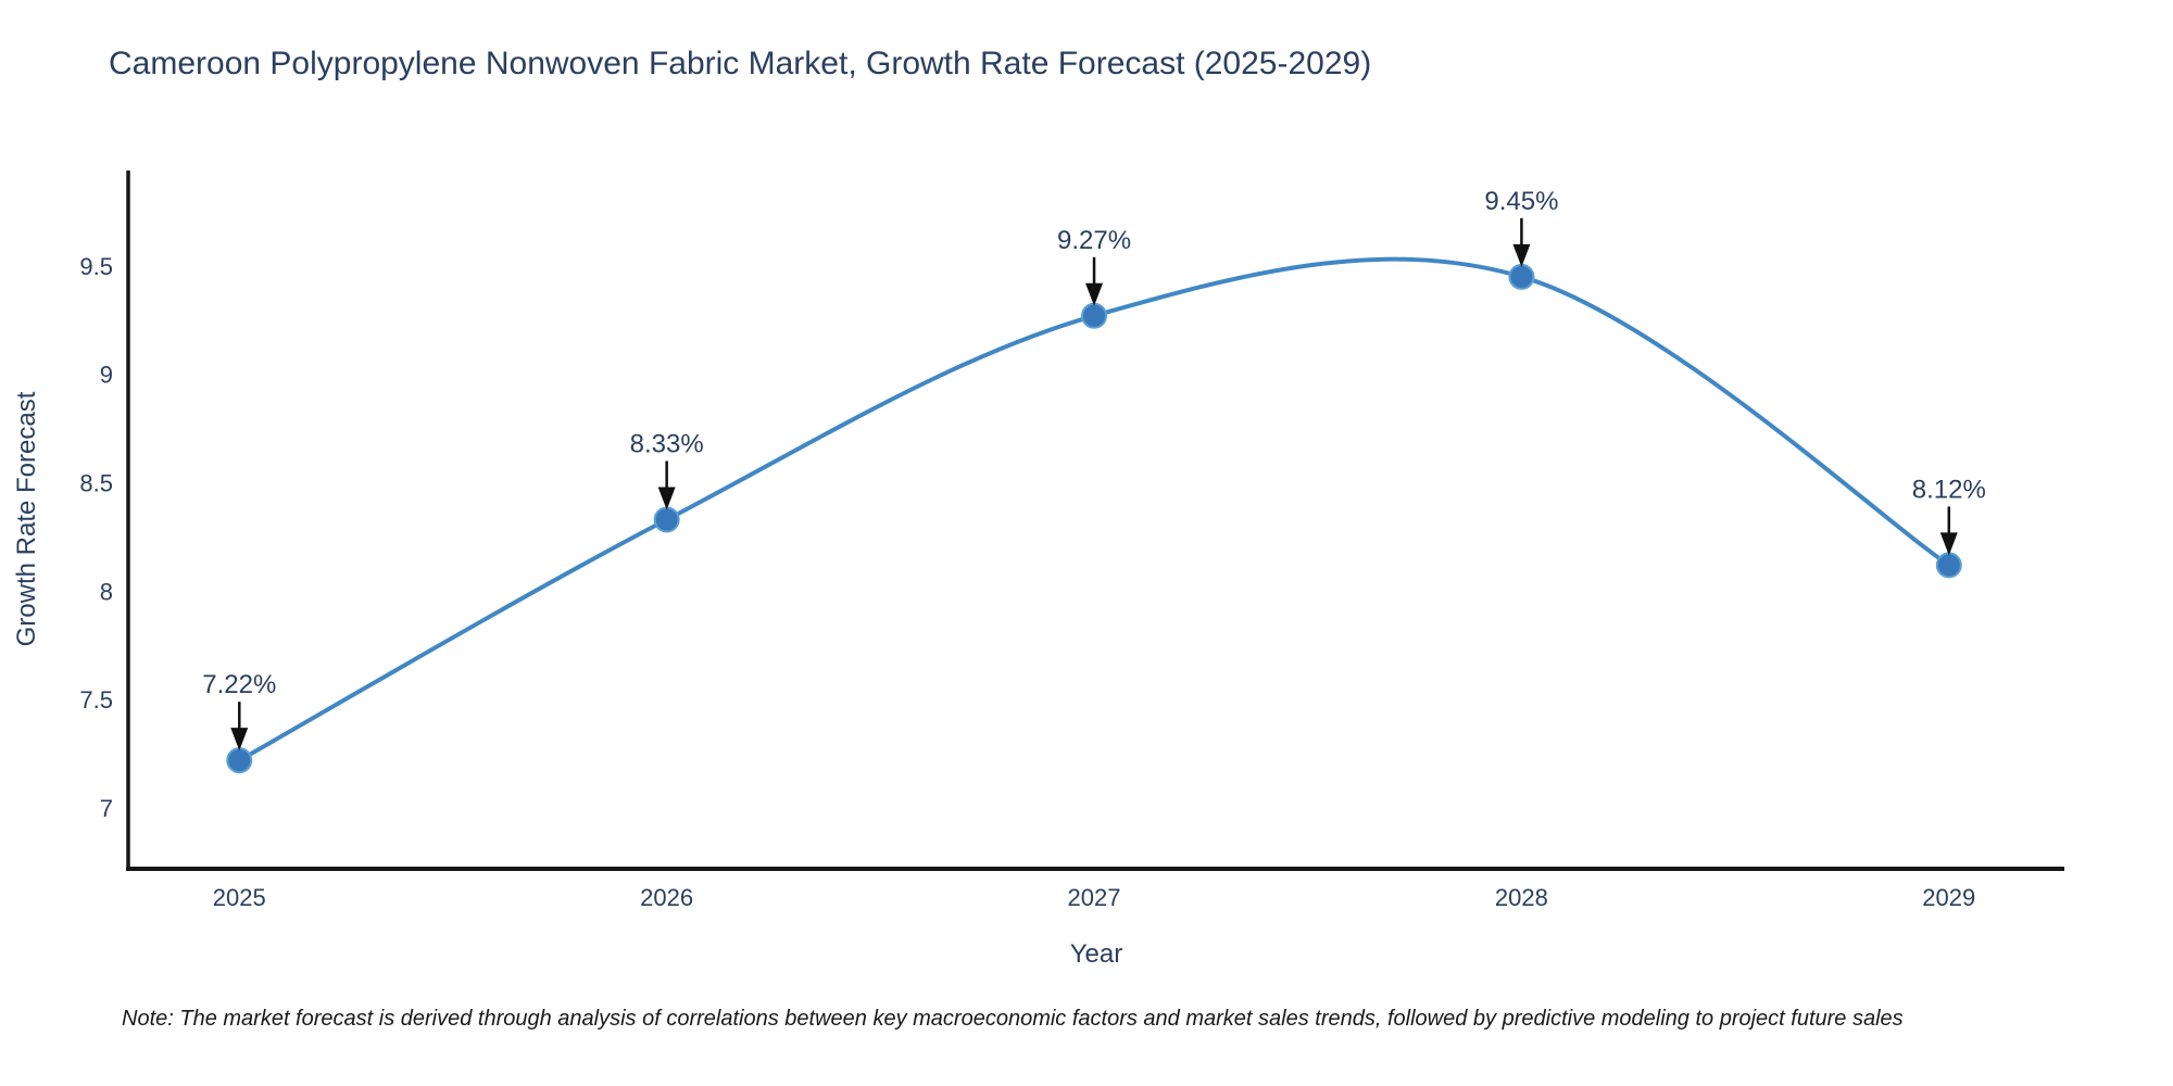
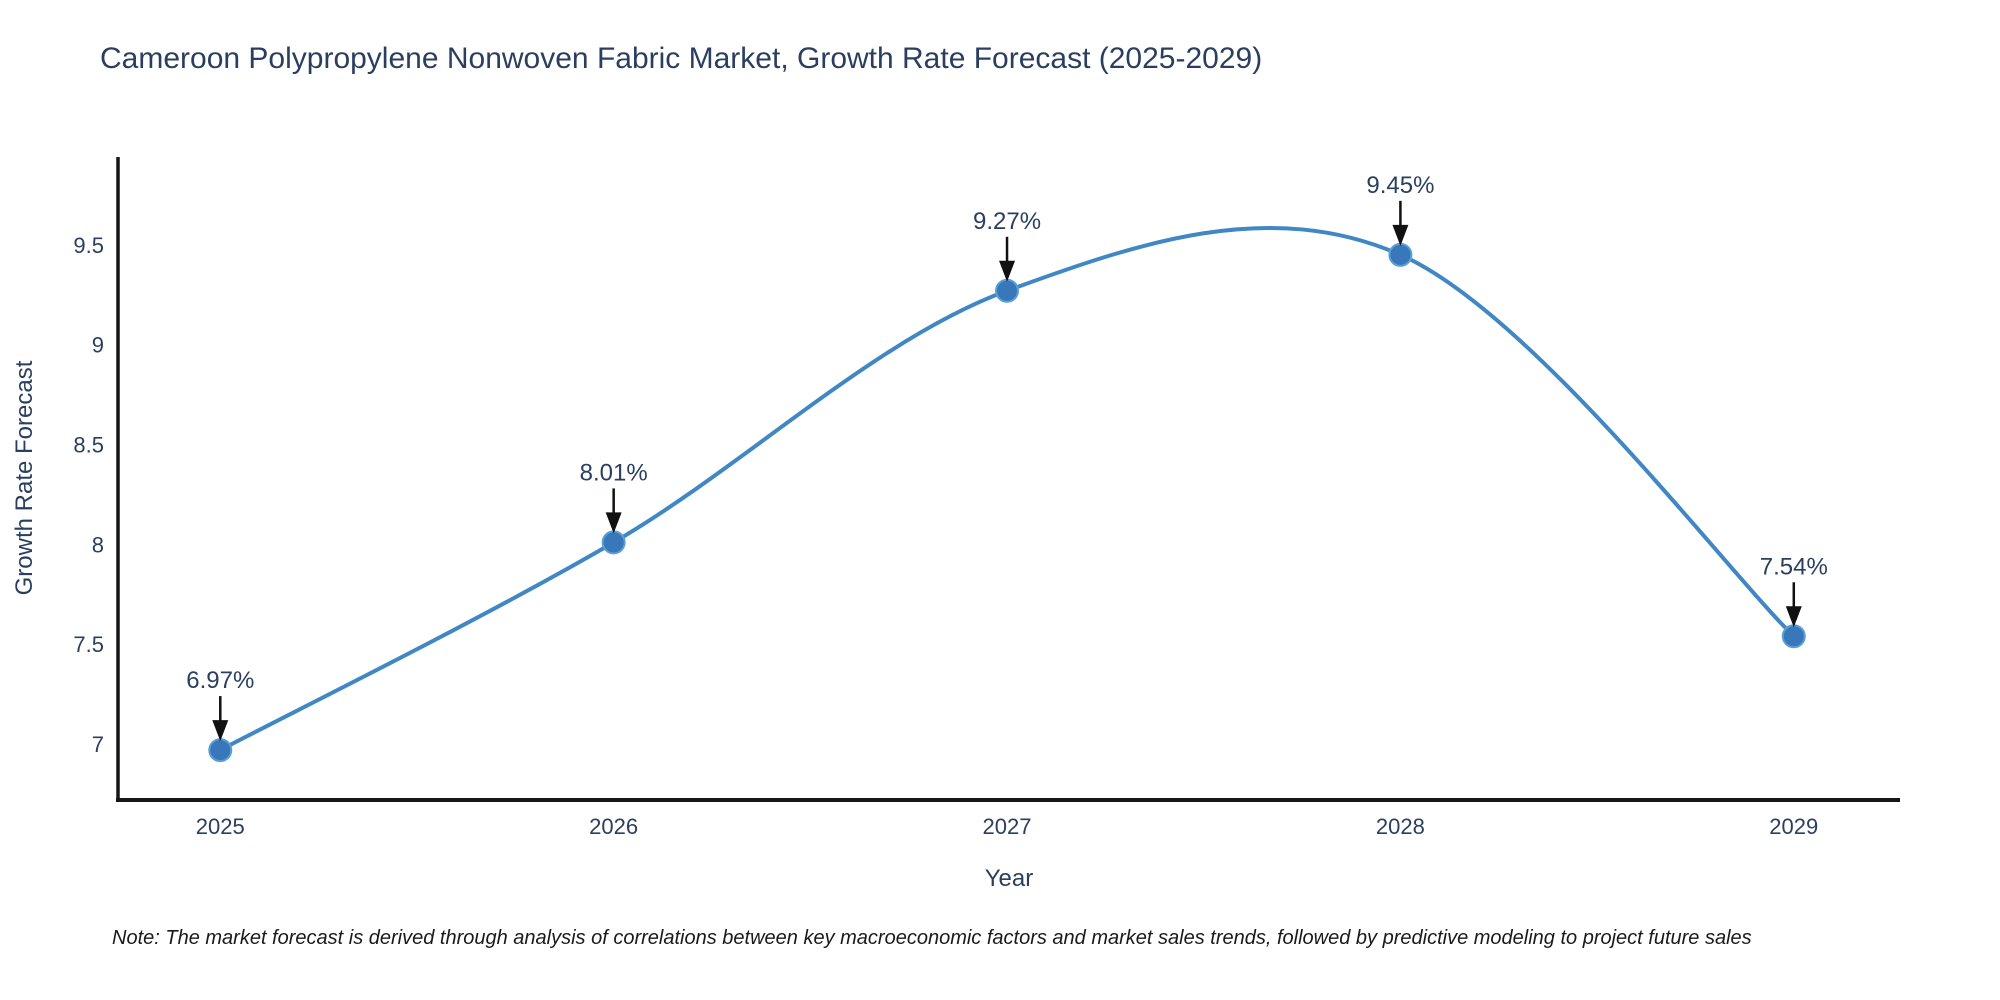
2025: 7.22% -> 6.97%
2026: 8.33% -> 8.01%
2029: 8.12% -> 7.54%
